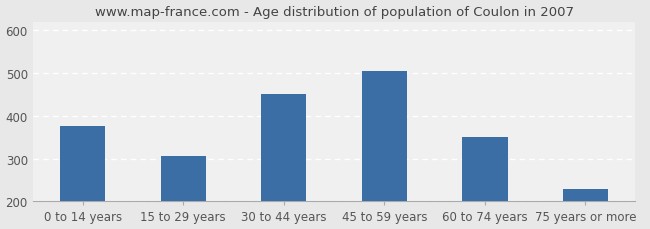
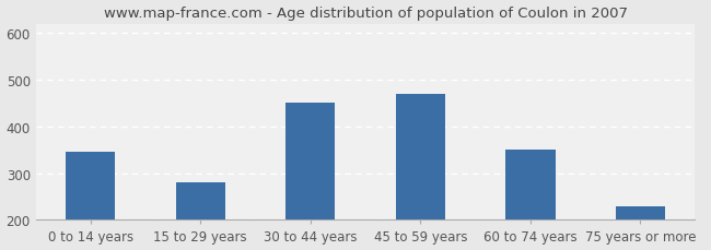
0 to 14 years: 375 -> 345
15 to 29 years: 305 -> 280
45 to 59 years: 505 -> 470
